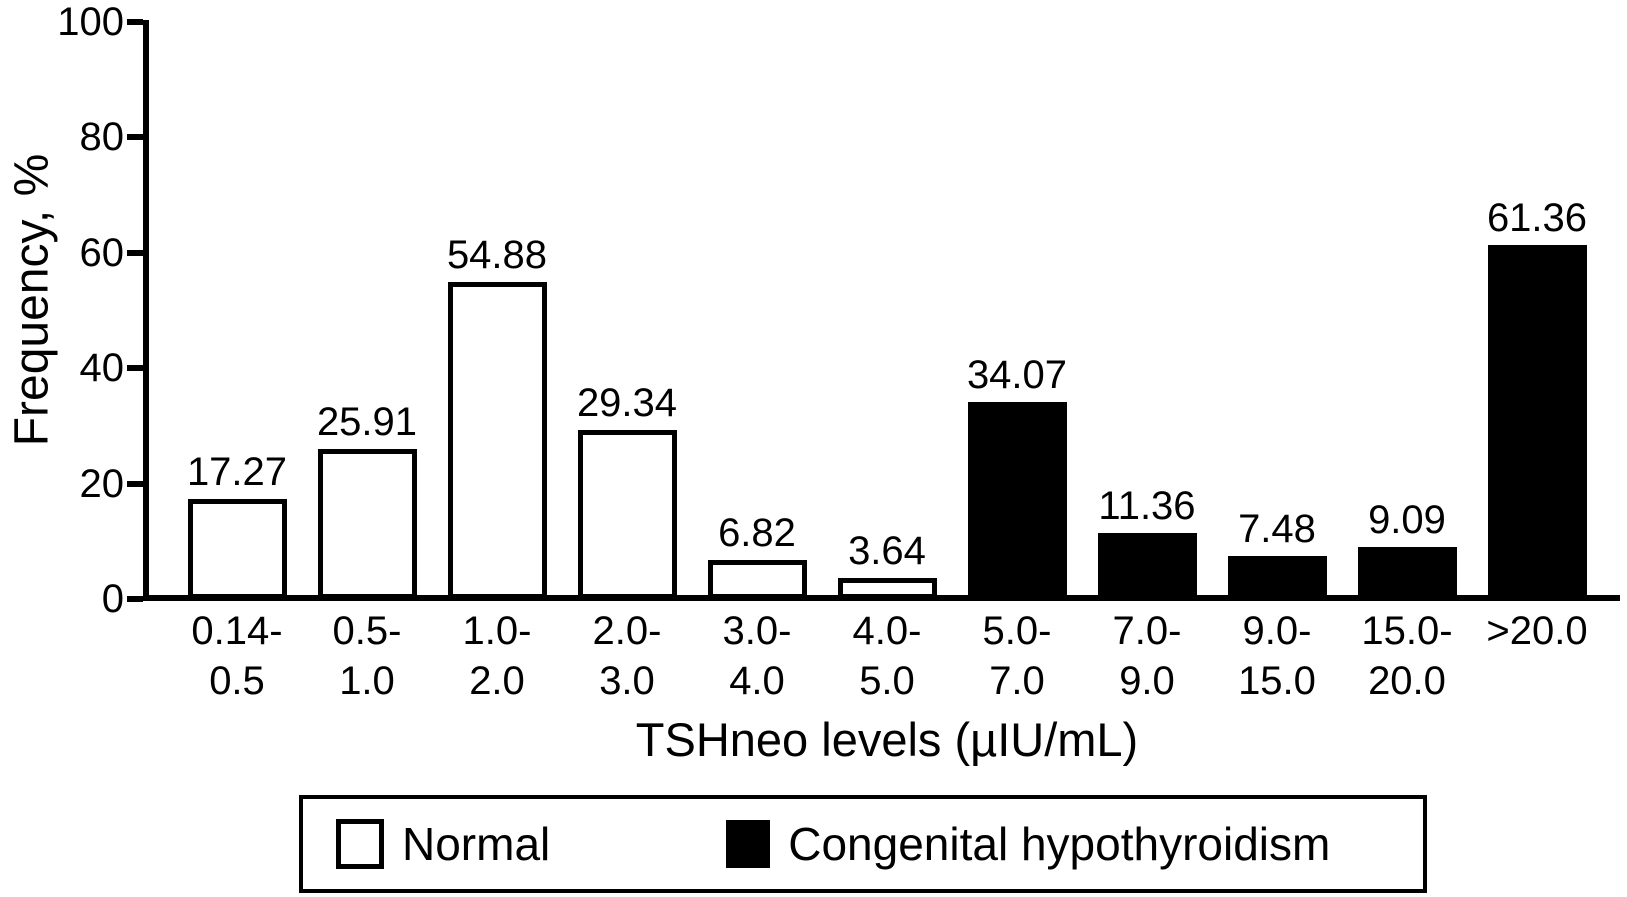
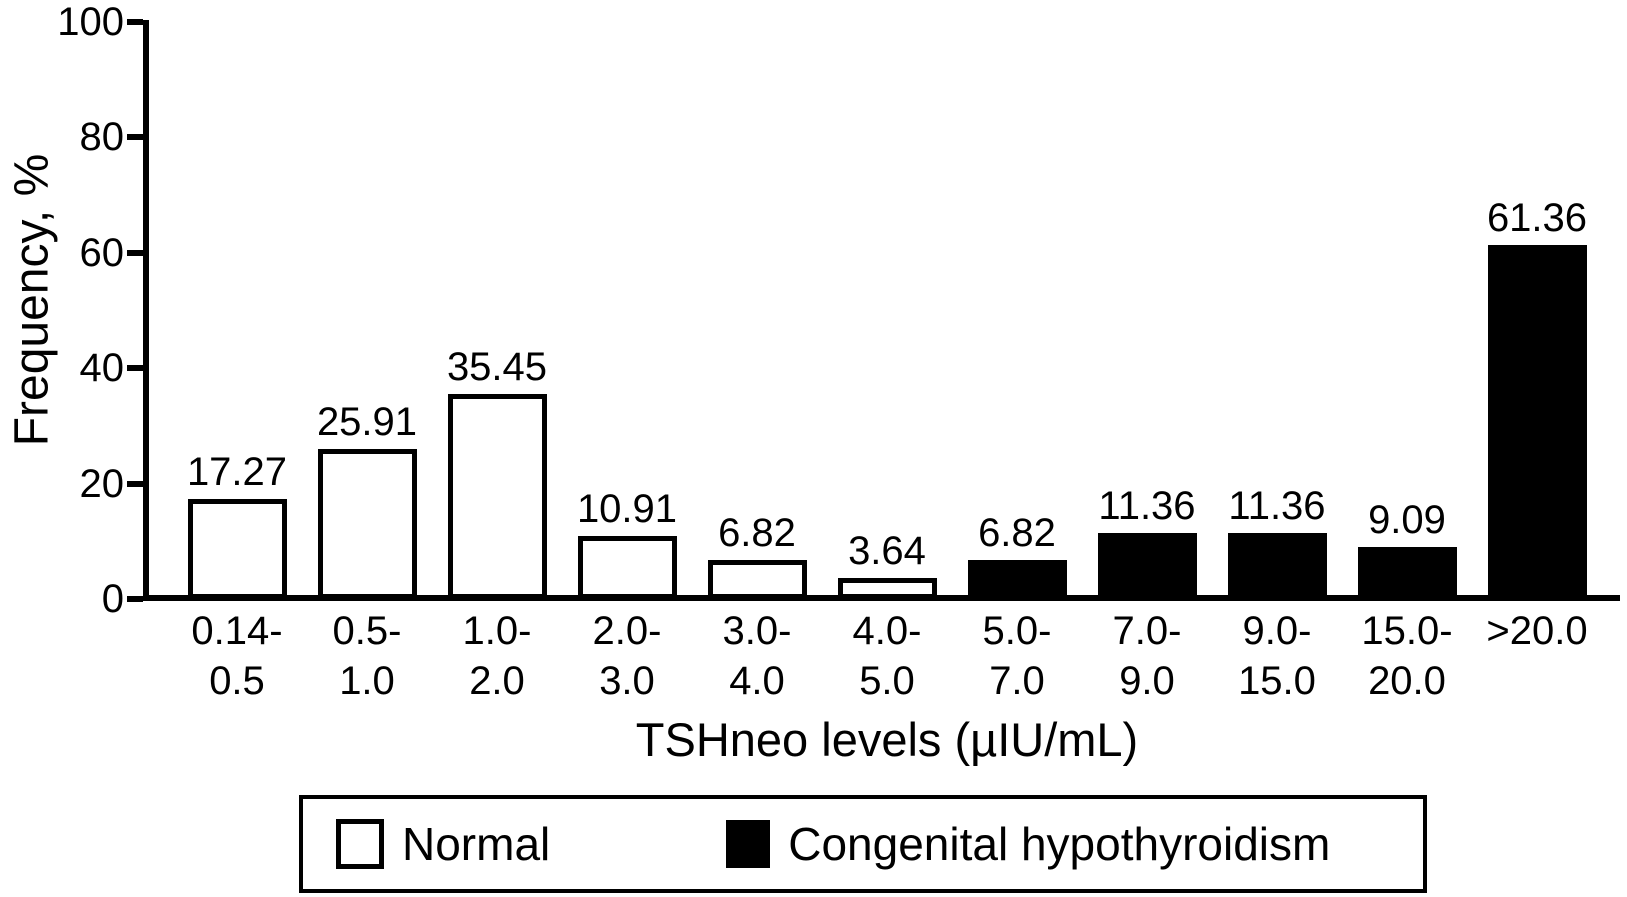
1.0-2.0: 54.88 -> 35.45
2.0-3.0: 29.34 -> 10.91
5.0-7.0: 34.07 -> 6.82
9.0-15.0: 7.48 -> 11.36
